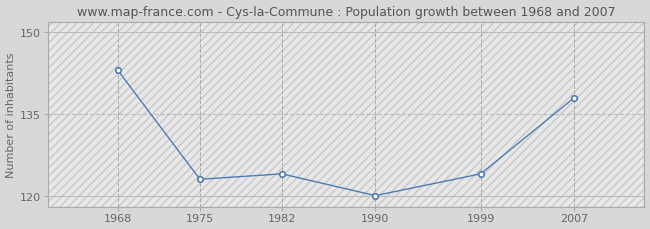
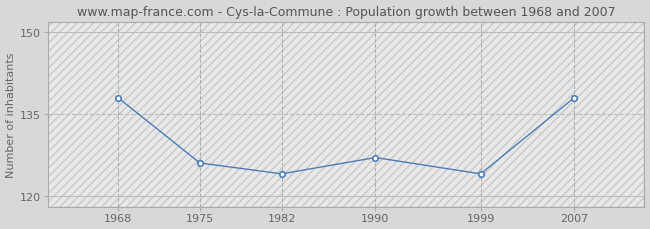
1968: 143 -> 138
1975: 123 -> 126
1990: 120 -> 127
